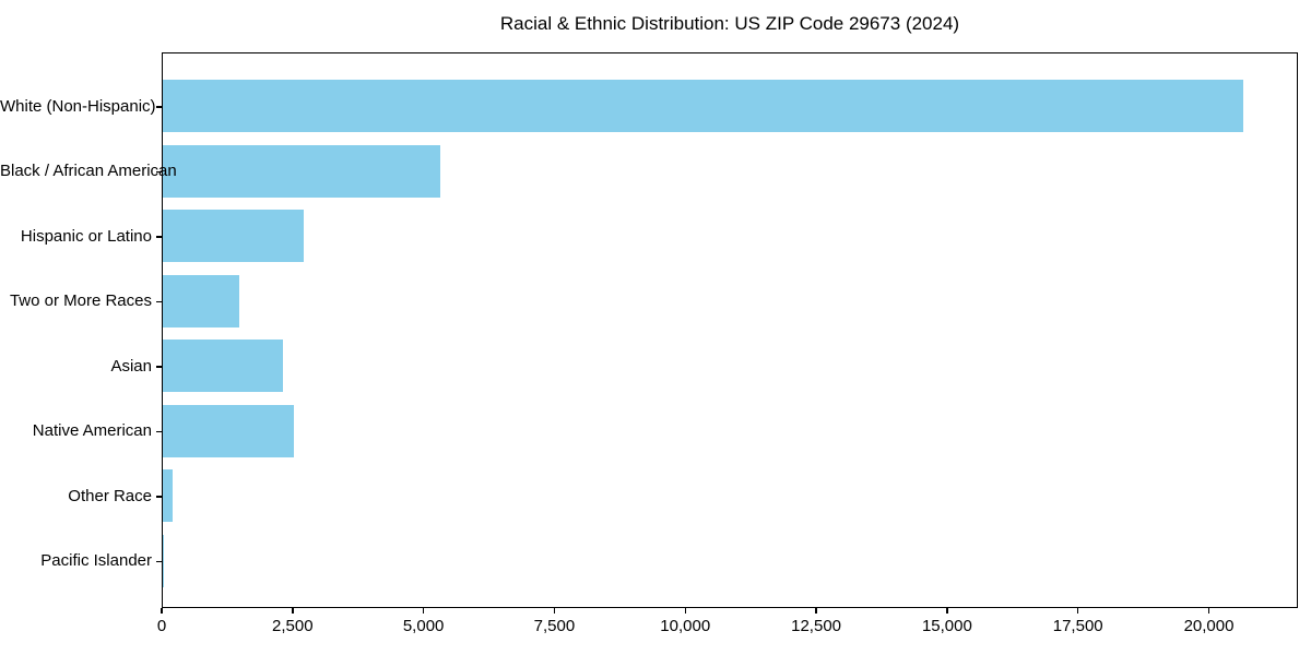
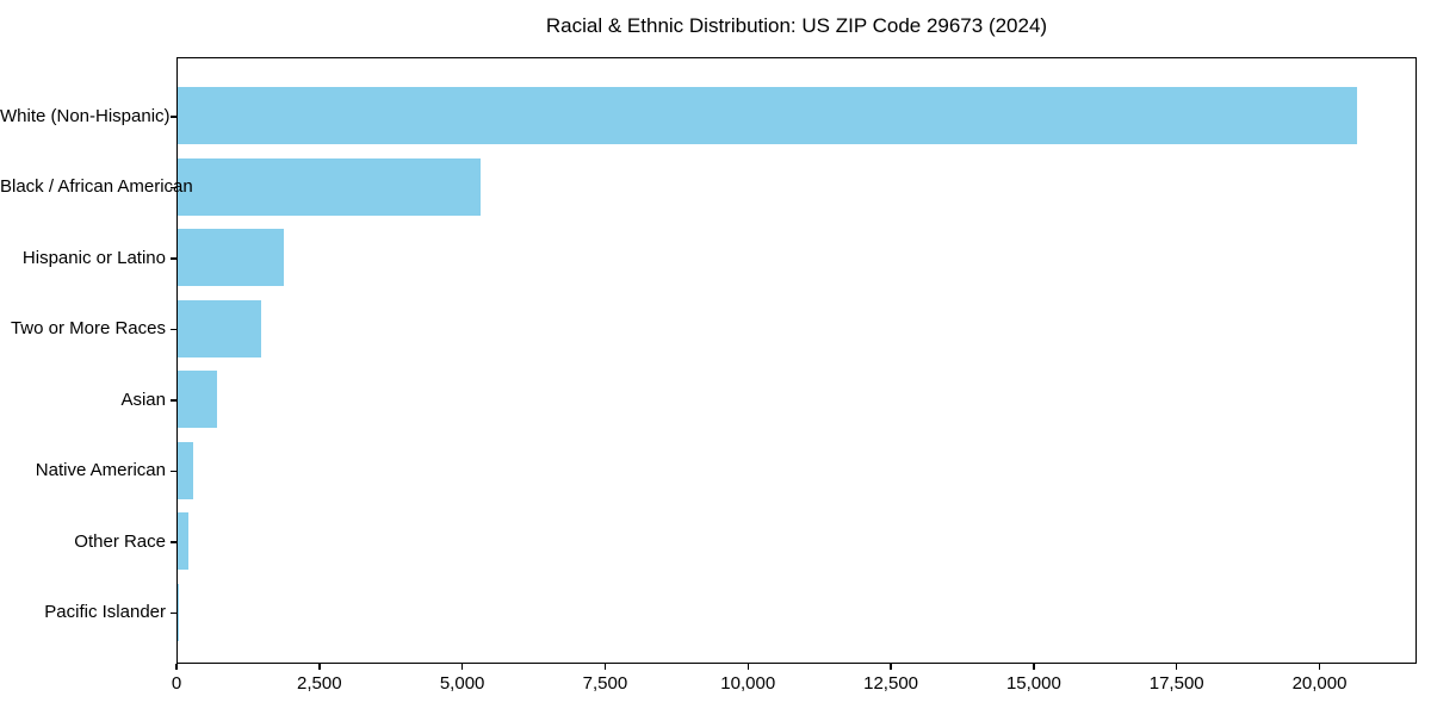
Hispanic or Latino: 2700 -> 1900
Asian: 2300 -> 700
Native American: 2500 -> 300
